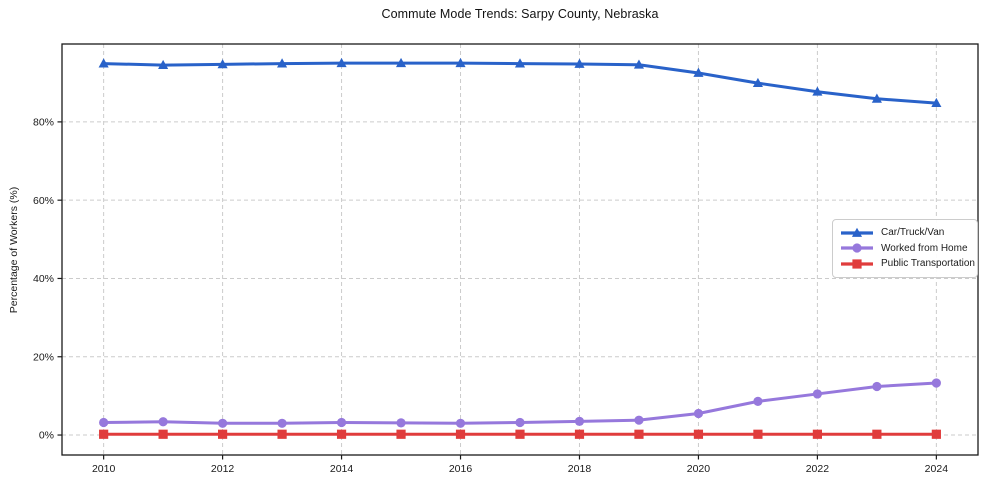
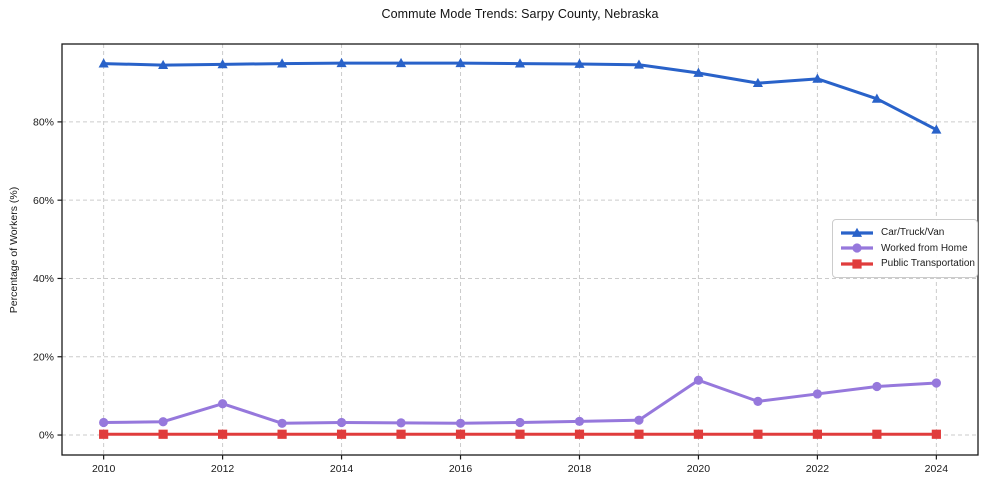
Worked from Home/2012: 3% -> 8%
Worked from Home/2020: 6% -> 14%
Car/Truck/Van/2022: 88% -> 91%
Car/Truck/Van/2024: 85% -> 78%
